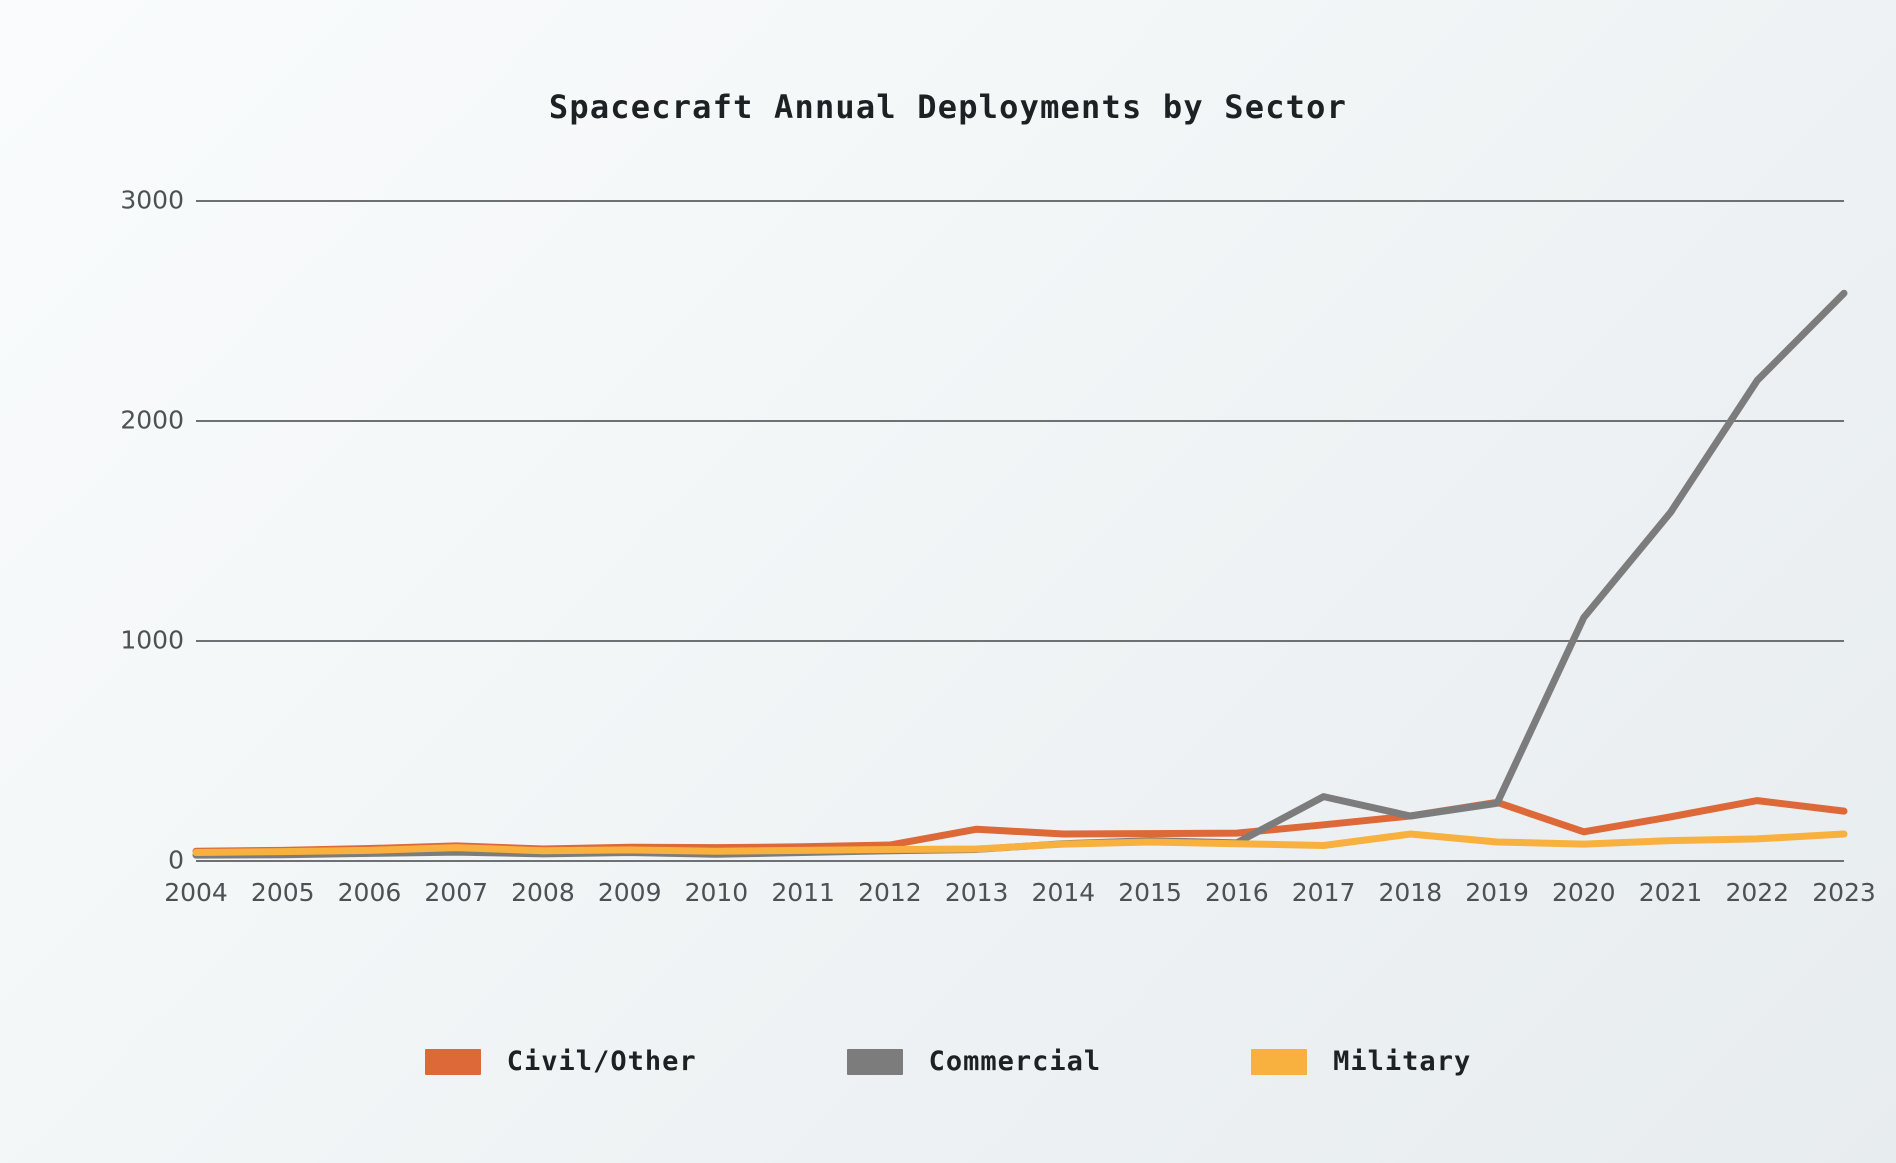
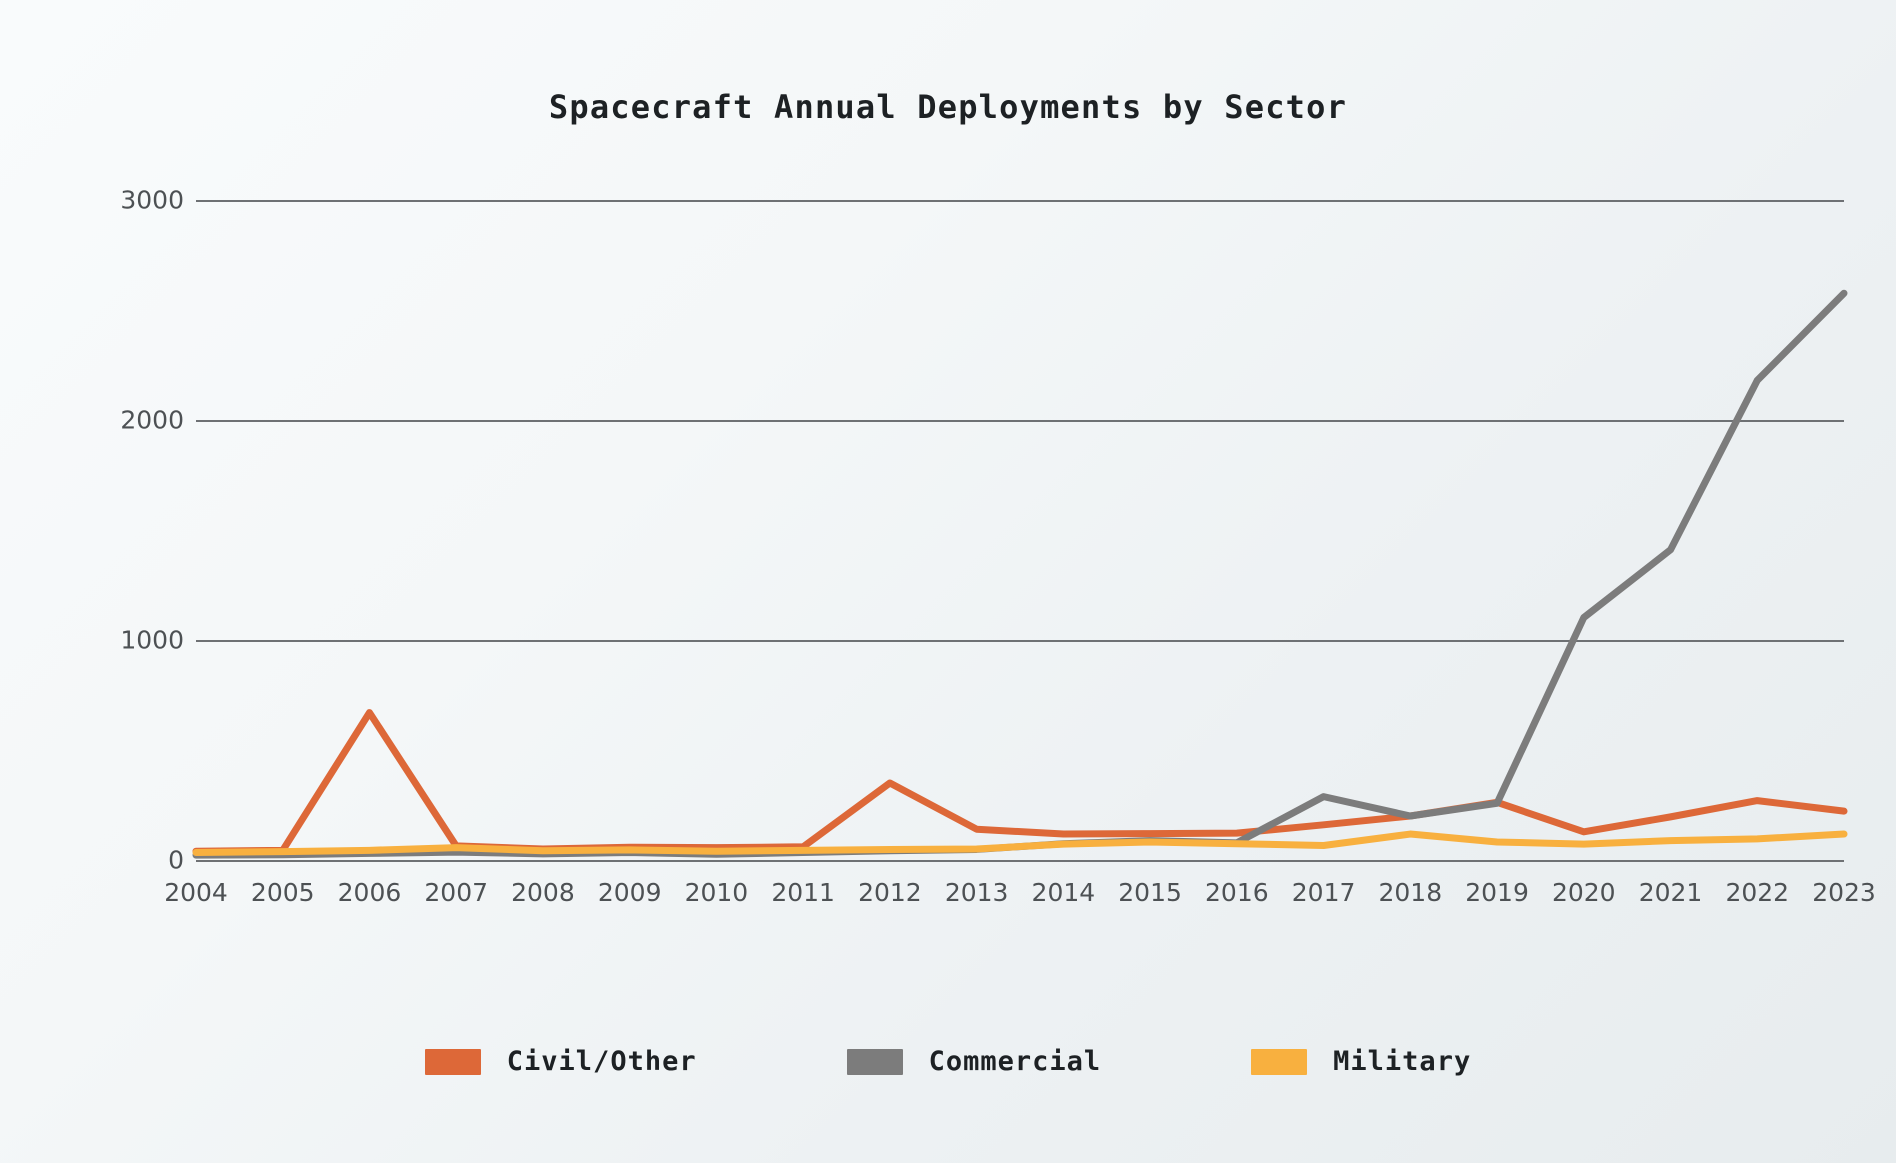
Civil/Other/2006: 50 -> 670
Civil/Other/2012: 70 -> 350
Commercial/2021: 1580 -> 1410
